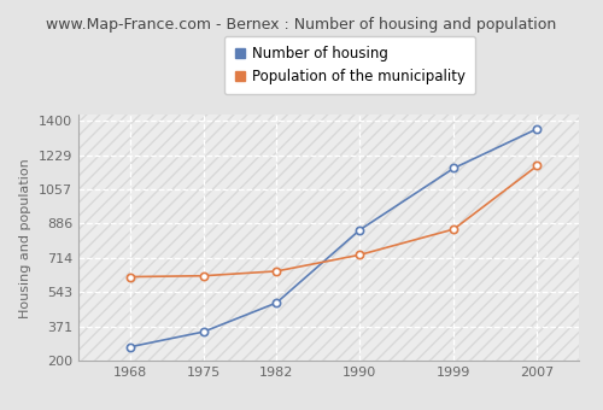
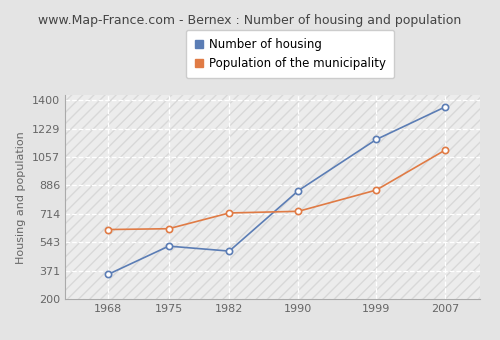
Number of housing/1968: 270 -> 350
Number of housing/1975: 340 -> 520
Population of the municipality/1982: 650 -> 720
Population of the municipality/2007: 1180 -> 1100
